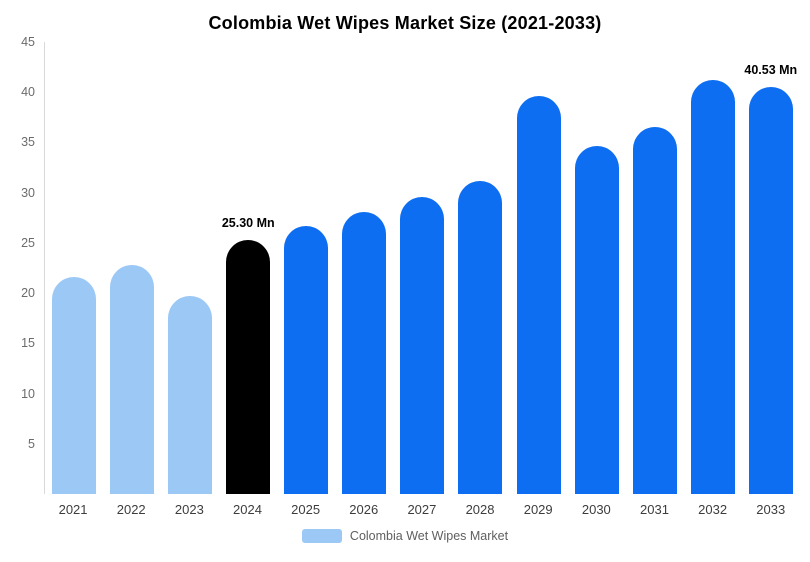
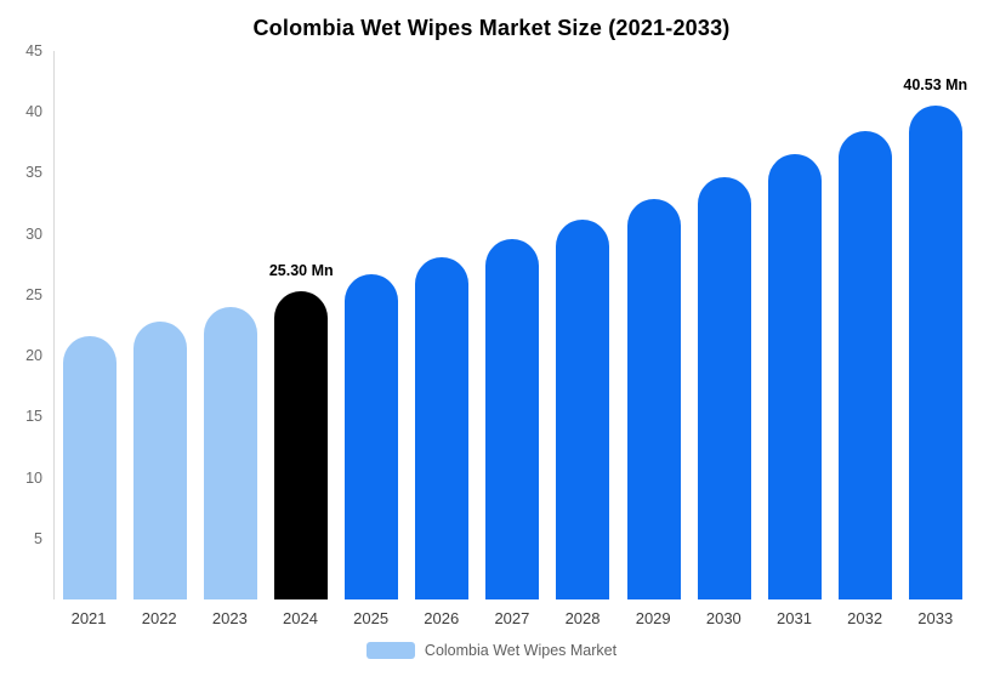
2023: 19.7 -> 24.0
2029: 39.6 -> 32.9
2032: 41.2 -> 38.5
